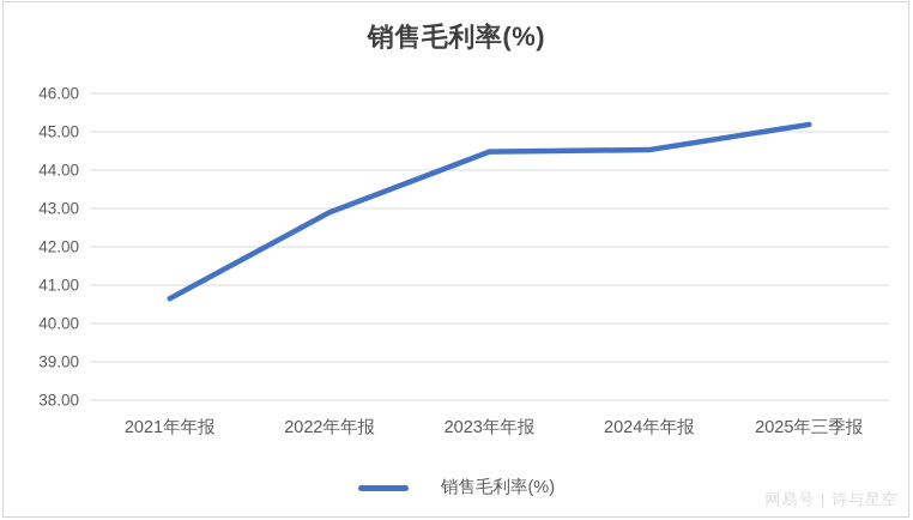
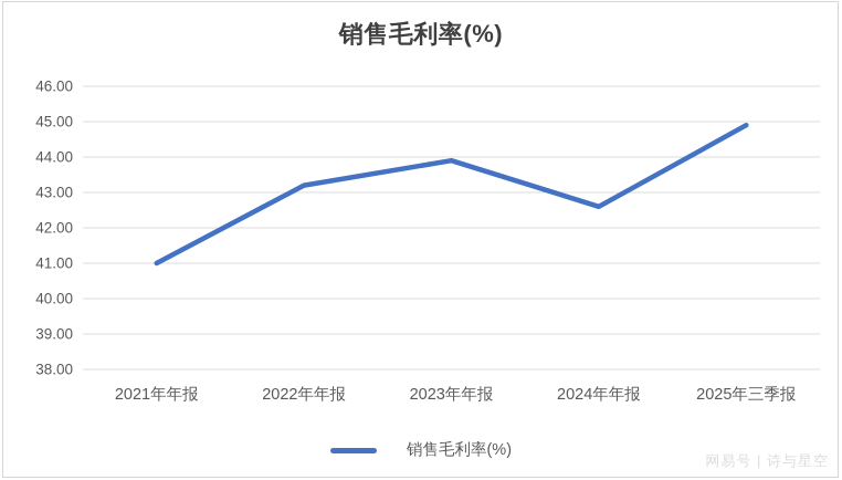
2021年年报: 40.6 -> 41.0
2022年年报: 42.9 -> 43.2
2023年年报: 44.5 -> 43.9
2024年年报: 44.5 -> 42.6
2025年三季报: 45.2 -> 44.9
